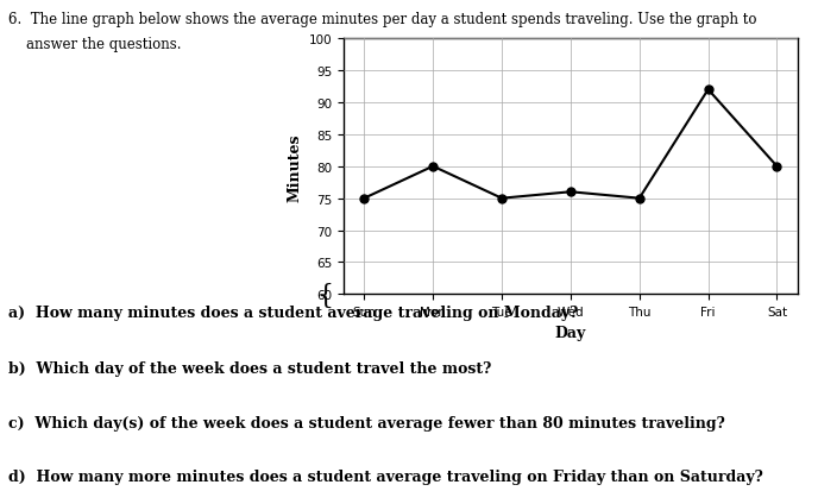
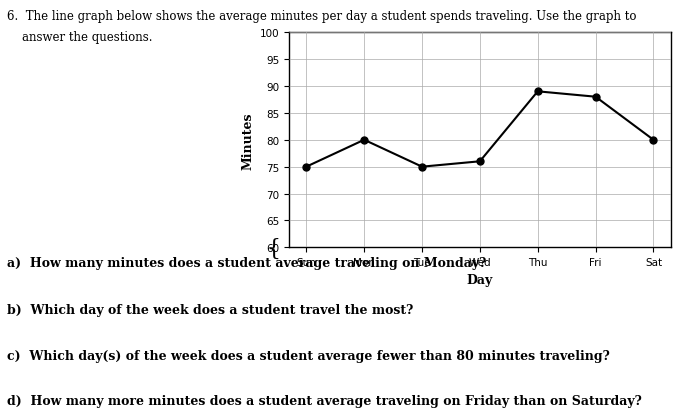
Thu: 75 -> 89
Fri: 92 -> 88
